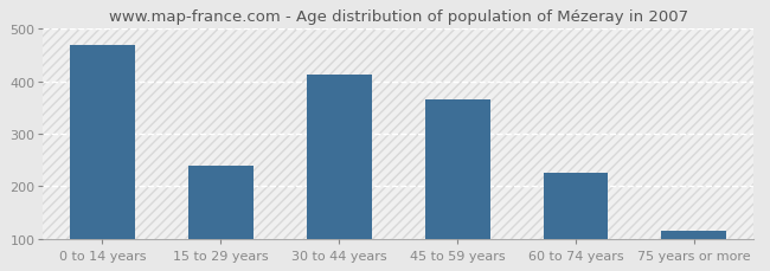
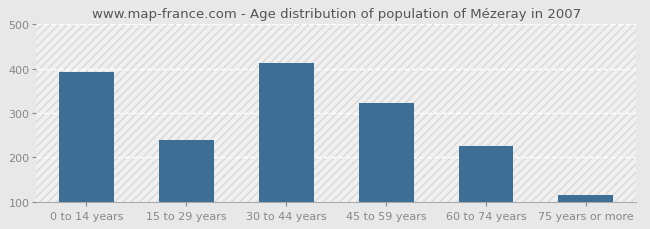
0 to 14 years: 470 -> 393
45 to 59 years: 365 -> 322
